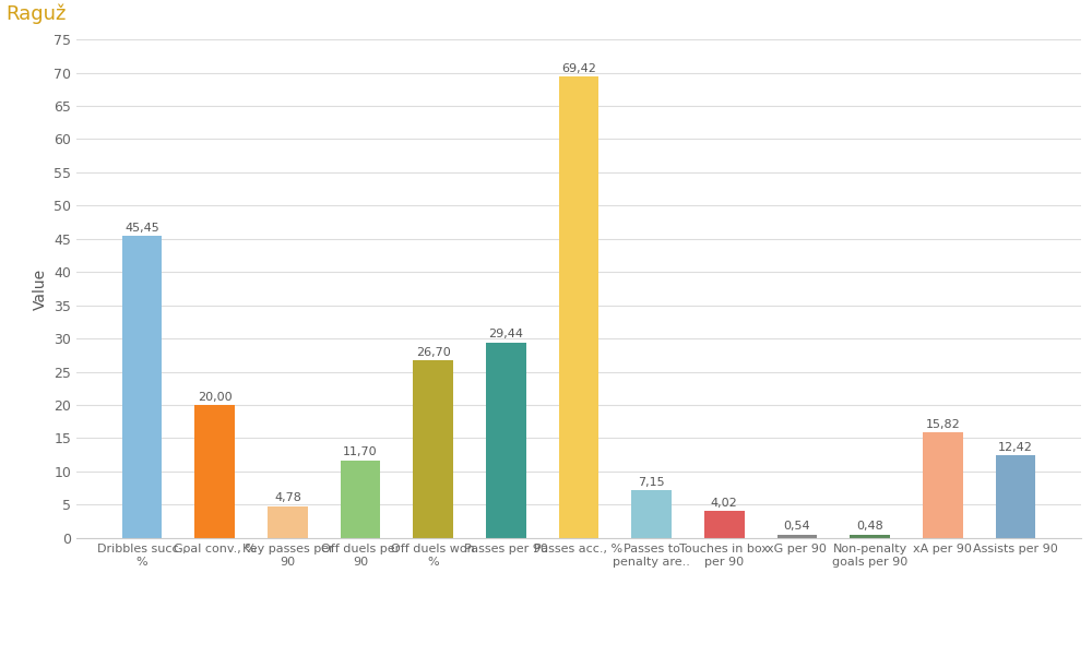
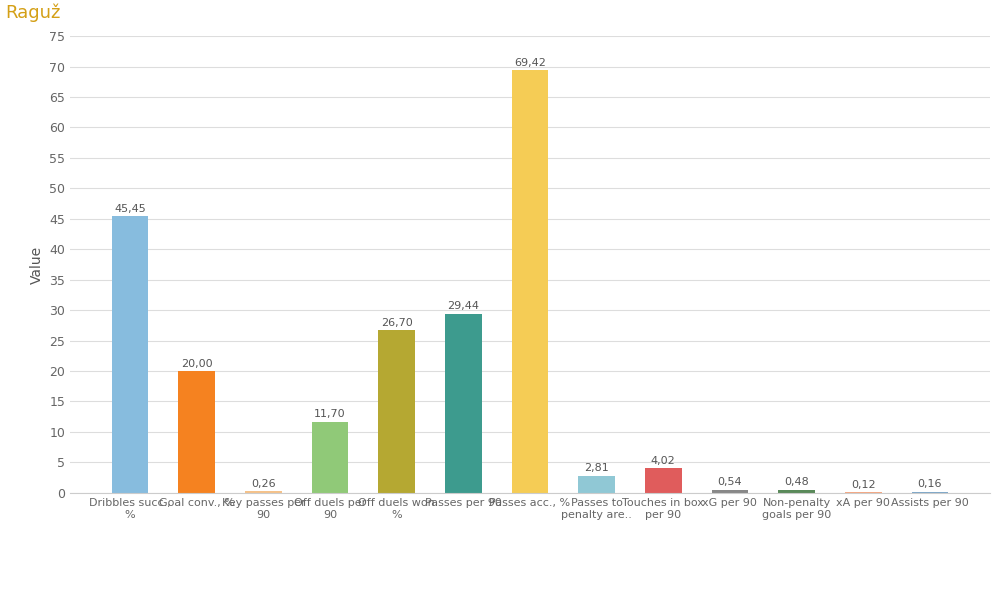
Key passes per 90: 4,78 -> 0,26
Passes to penalty are..: 7,15 -> 2,81
xA per 90: 15,82 -> 0,12
Assists per 90: 12,42 -> 0,16
